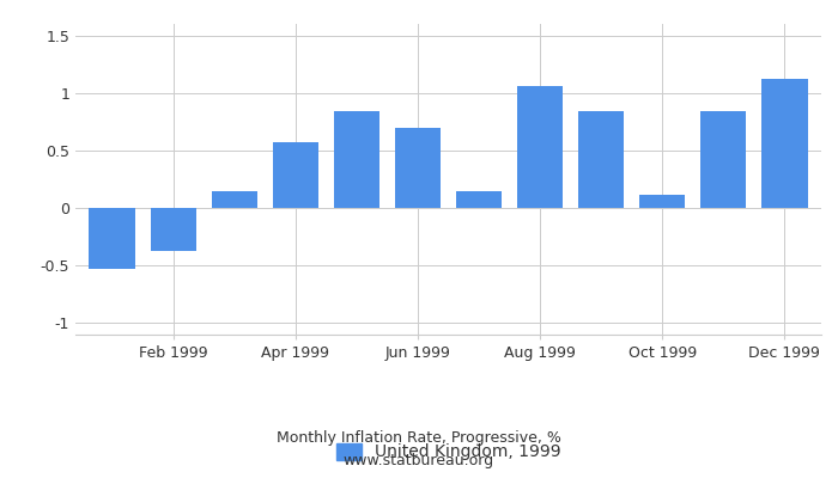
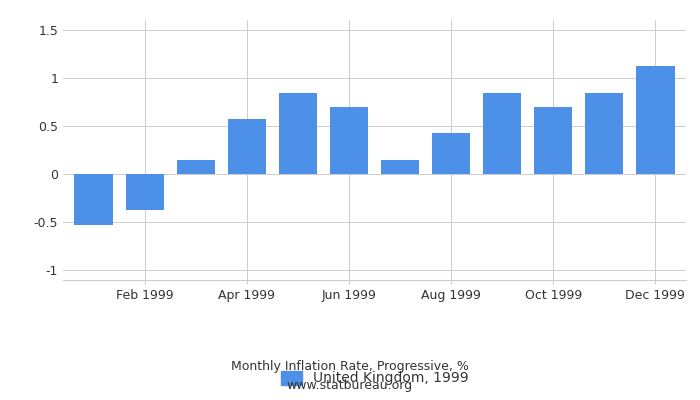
Aug 1999: 1.06 -> 0.43
Oct 1999: 0.12 -> 0.70
